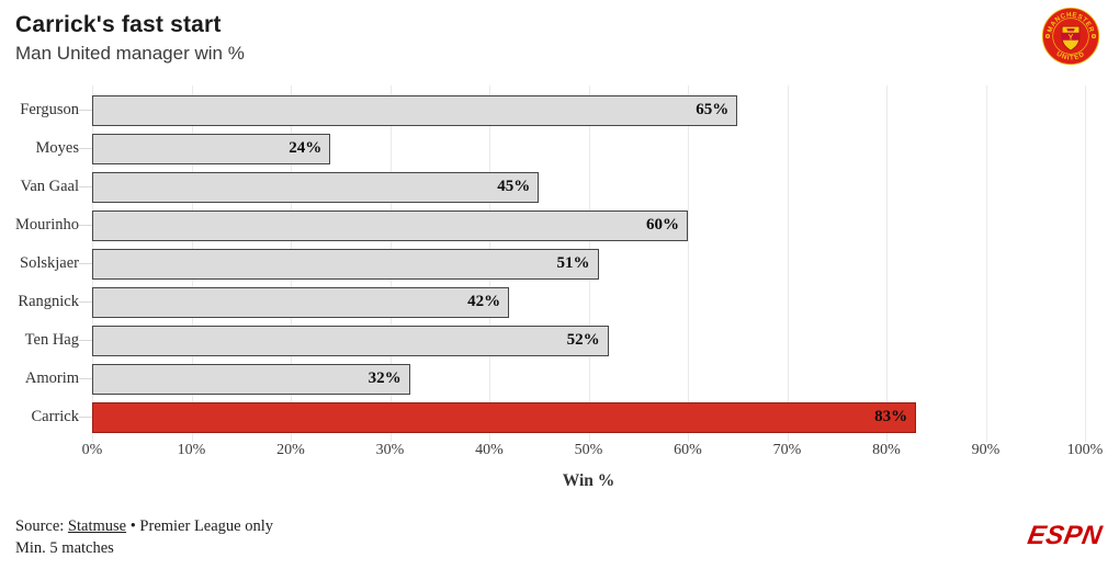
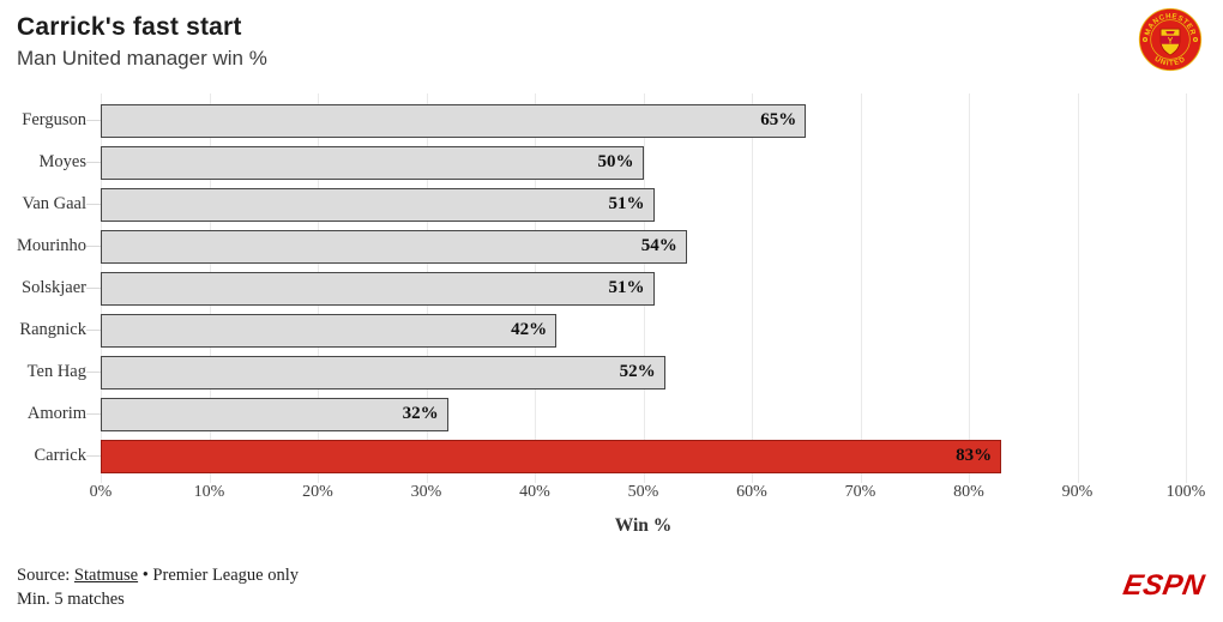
Moyes: 24% -> 50%
Van Gaal: 45% -> 51%
Mourinho: 60% -> 54%
